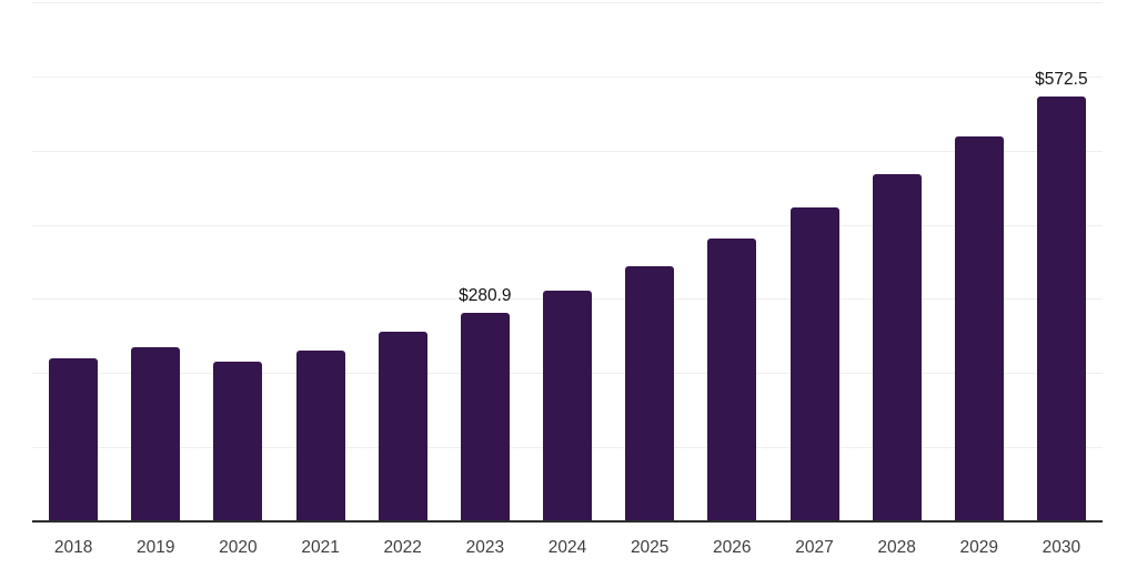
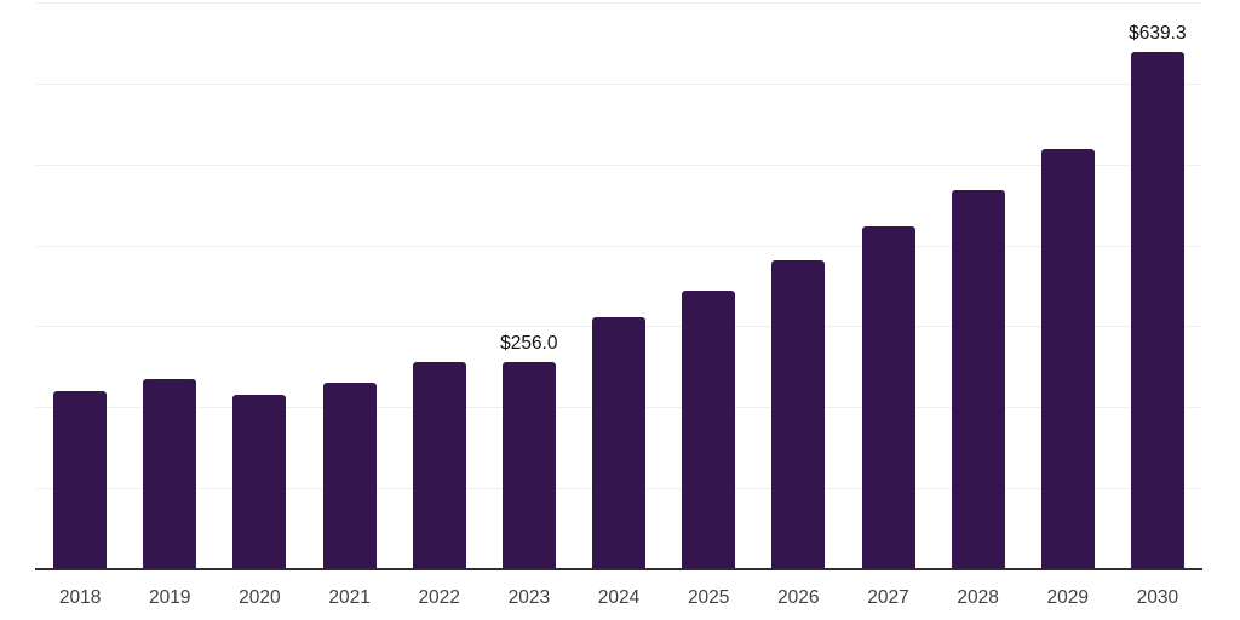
2023: $280.9 -> $256.0
2030: $572.5 -> $639.3
